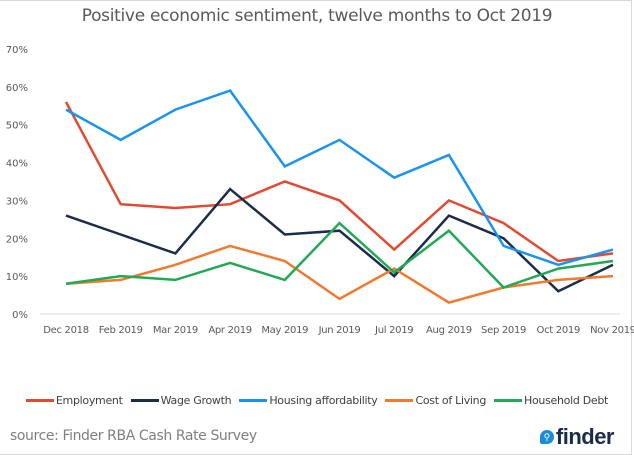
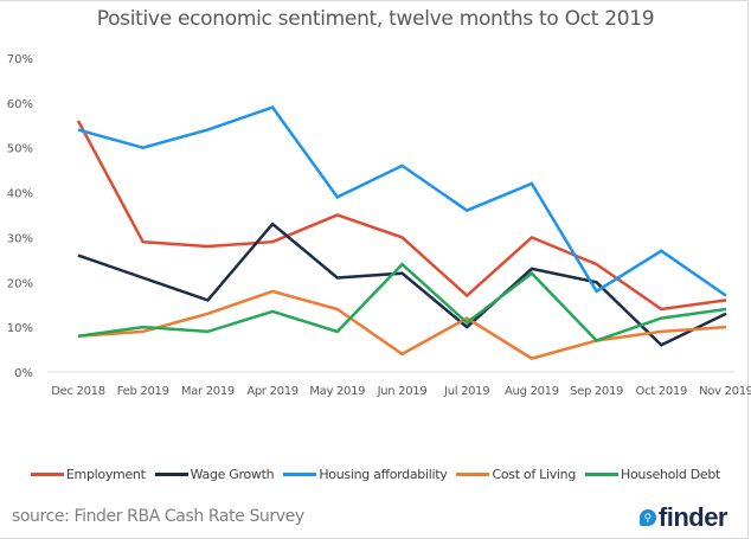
Housing affordability/Feb 2019: 46% -> 50%
Wage Growth/Aug 2019: 26% -> 23%
Housing affordability/Oct 2019: 13% -> 27%
